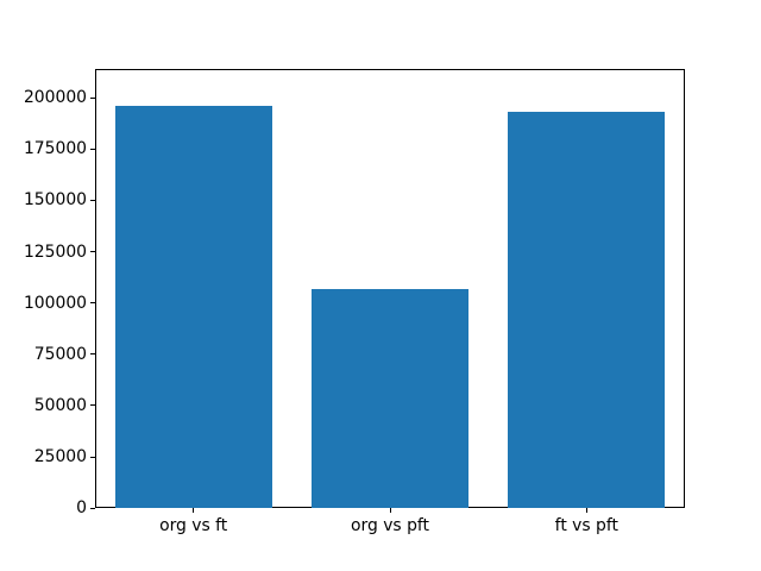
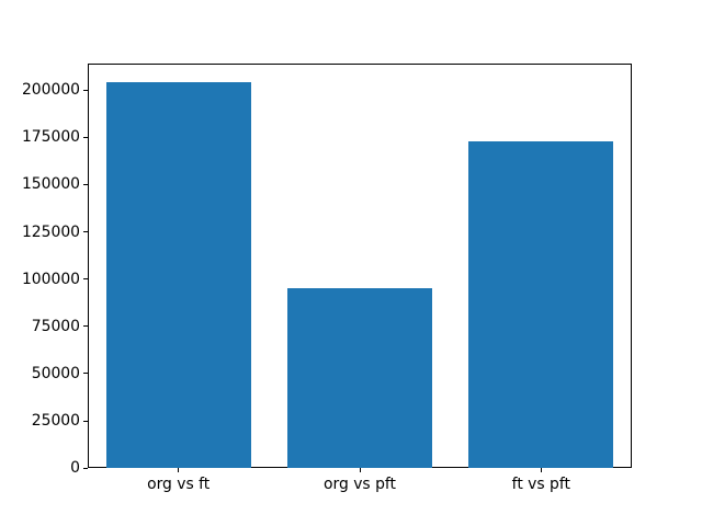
org vs ft: 196000 -> 204000
org vs pft: 107000 -> 95000
ft vs pft: 193000 -> 173000
